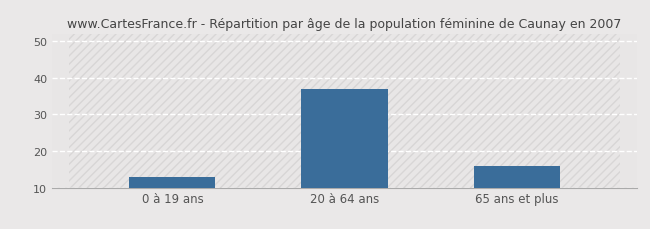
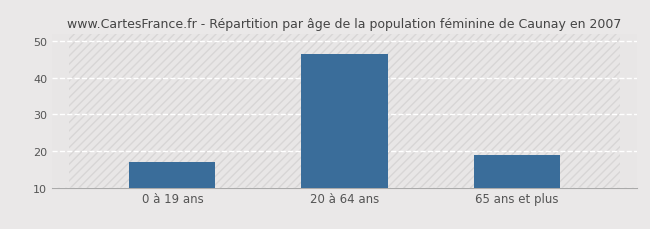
0 à 19 ans: 13.0 -> 17.0
20 à 64 ans: 37.0 -> 46.5
65 ans et plus: 16.0 -> 19.0
